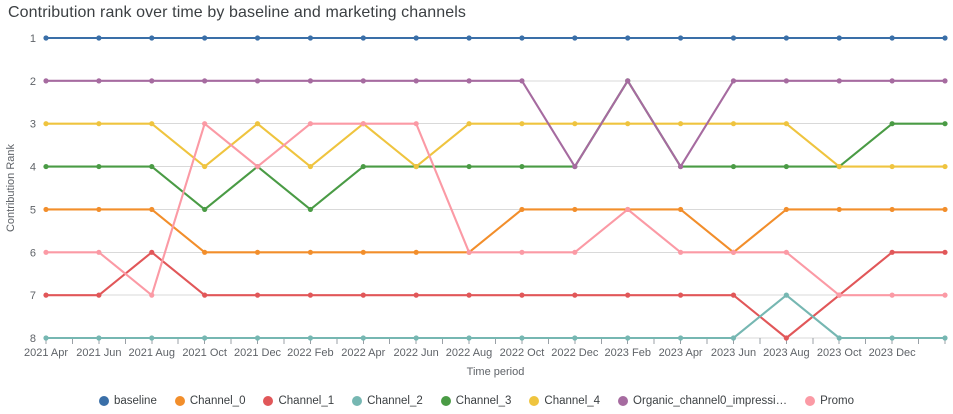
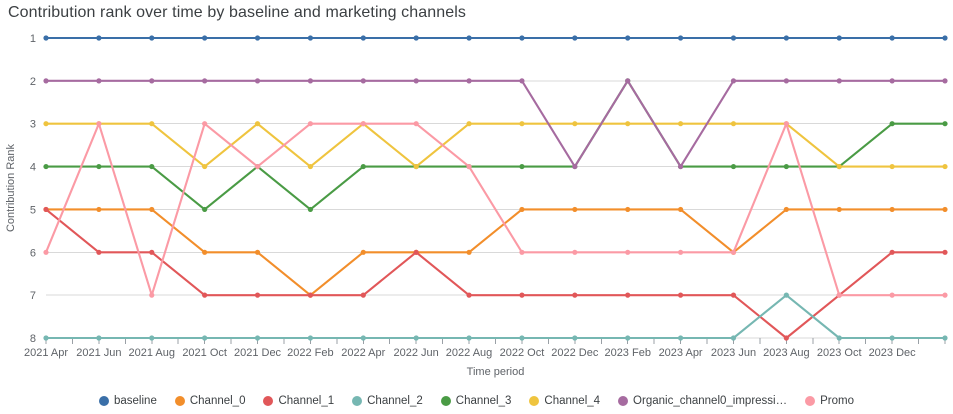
Channel_1/2021 Apr: 7 -> 5
Channel_1/2021 Jun: 7 -> 6
Promo/2021 Jun: 6 -> 3
Channel_0/2022 Feb: 6 -> 7
Channel_1/2022 Jun: 7 -> 6
Promo/2022 Aug: 6 -> 4
Promo/2023 Feb: 5 -> 6
Promo/2023 Aug: 6 -> 3
